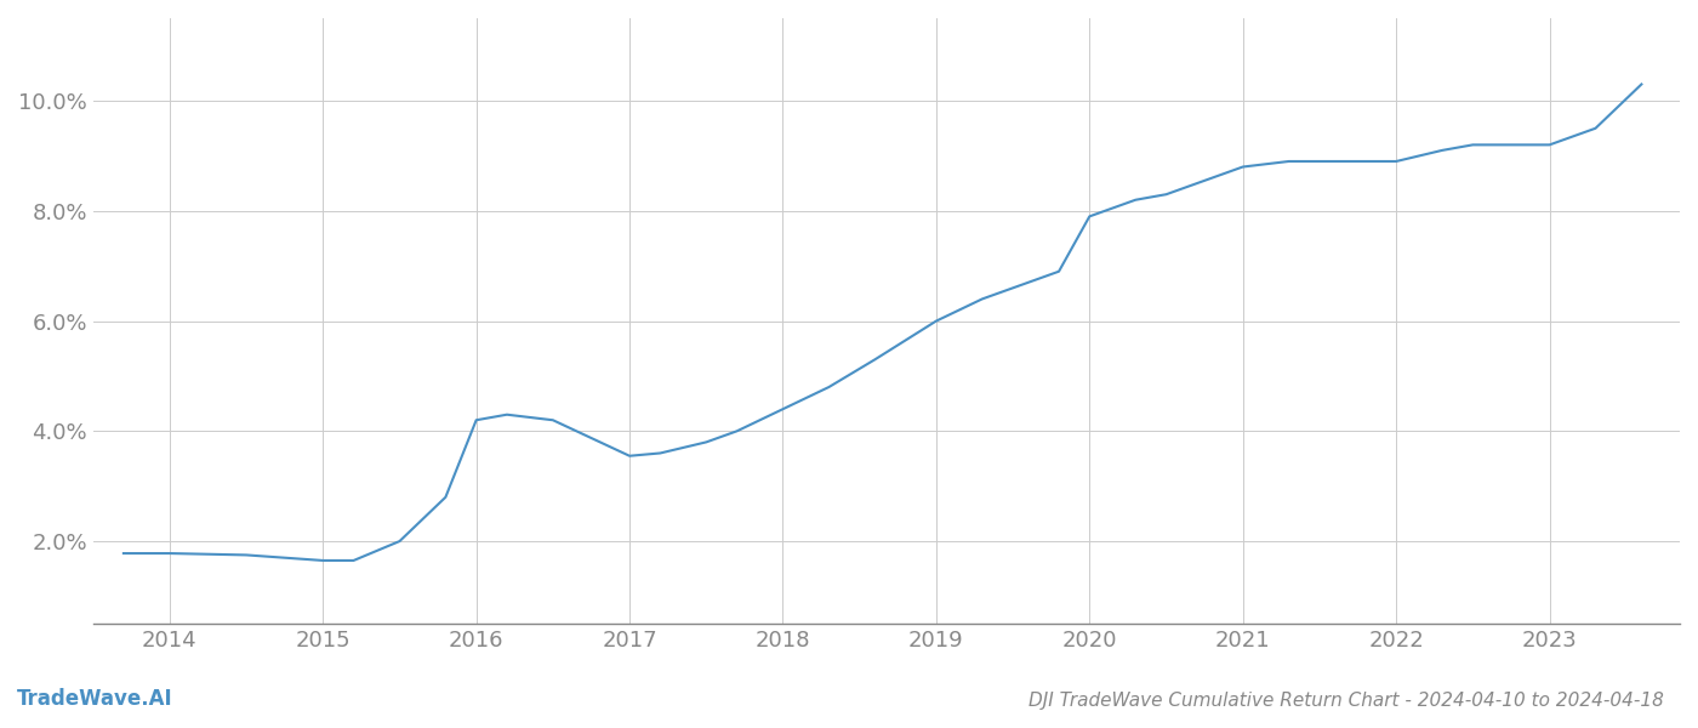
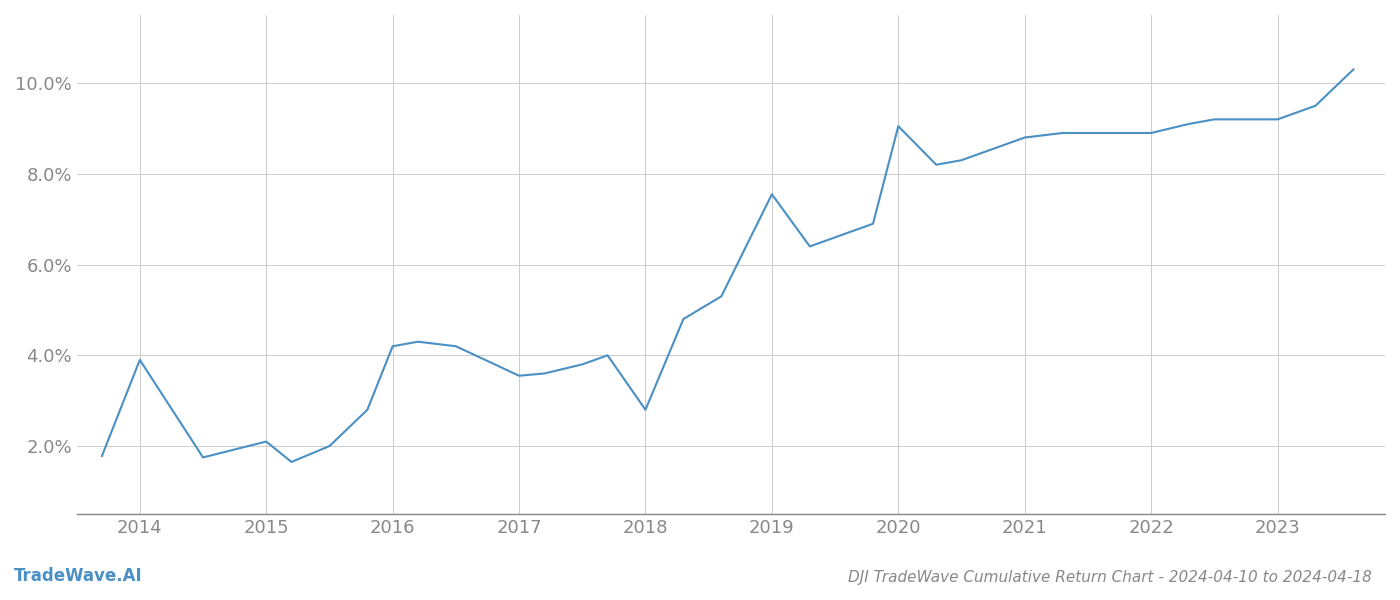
2014: 1.78% -> 3.90%
2015: 1.65% -> 2.10%
2018: 4.40% -> 2.80%
2019: 6.00% -> 7.55%
2020: 7.90% -> 9.05%
